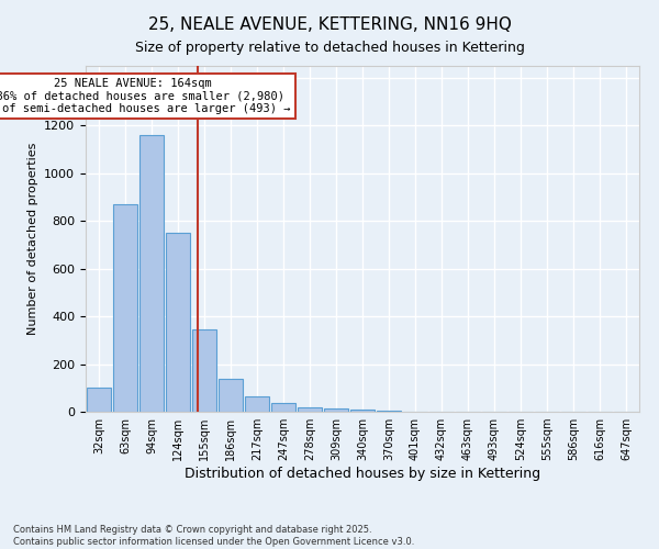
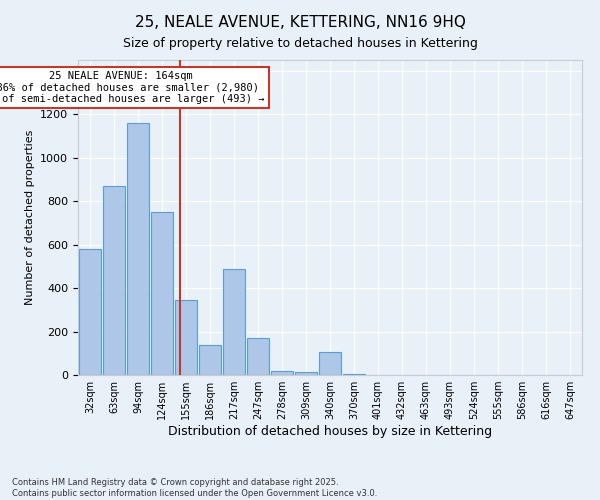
32sqm: 100 -> 580
217sqm: 65 -> 490
247sqm: 35 -> 170
340sqm: 10 -> 105
